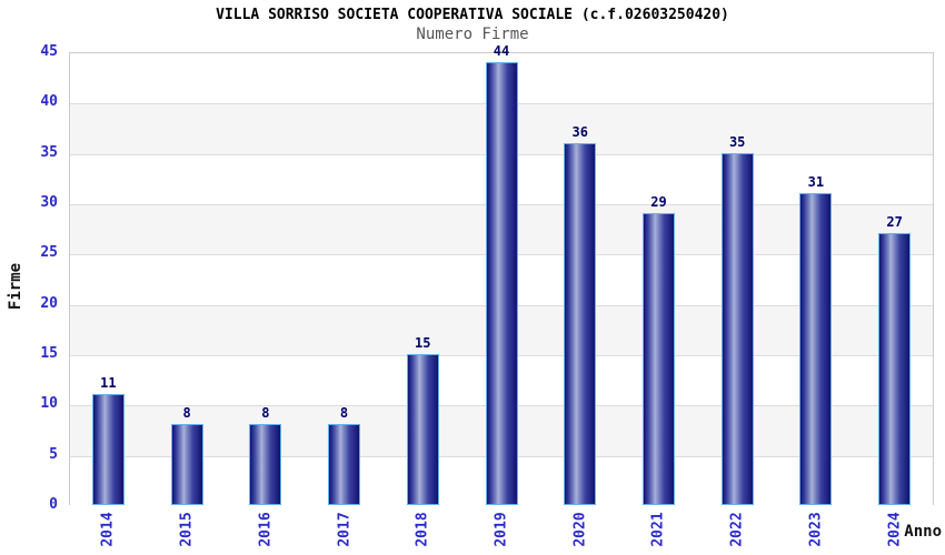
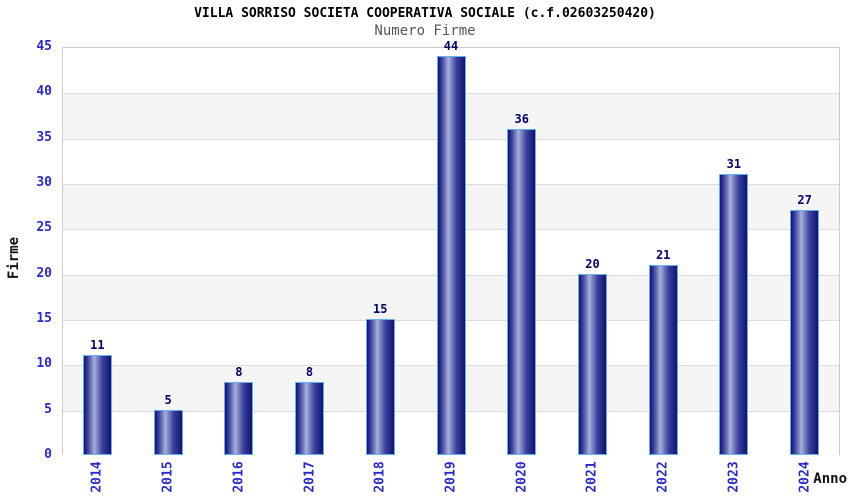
2015: 8 -> 5
2021: 29 -> 20
2022: 35 -> 21
